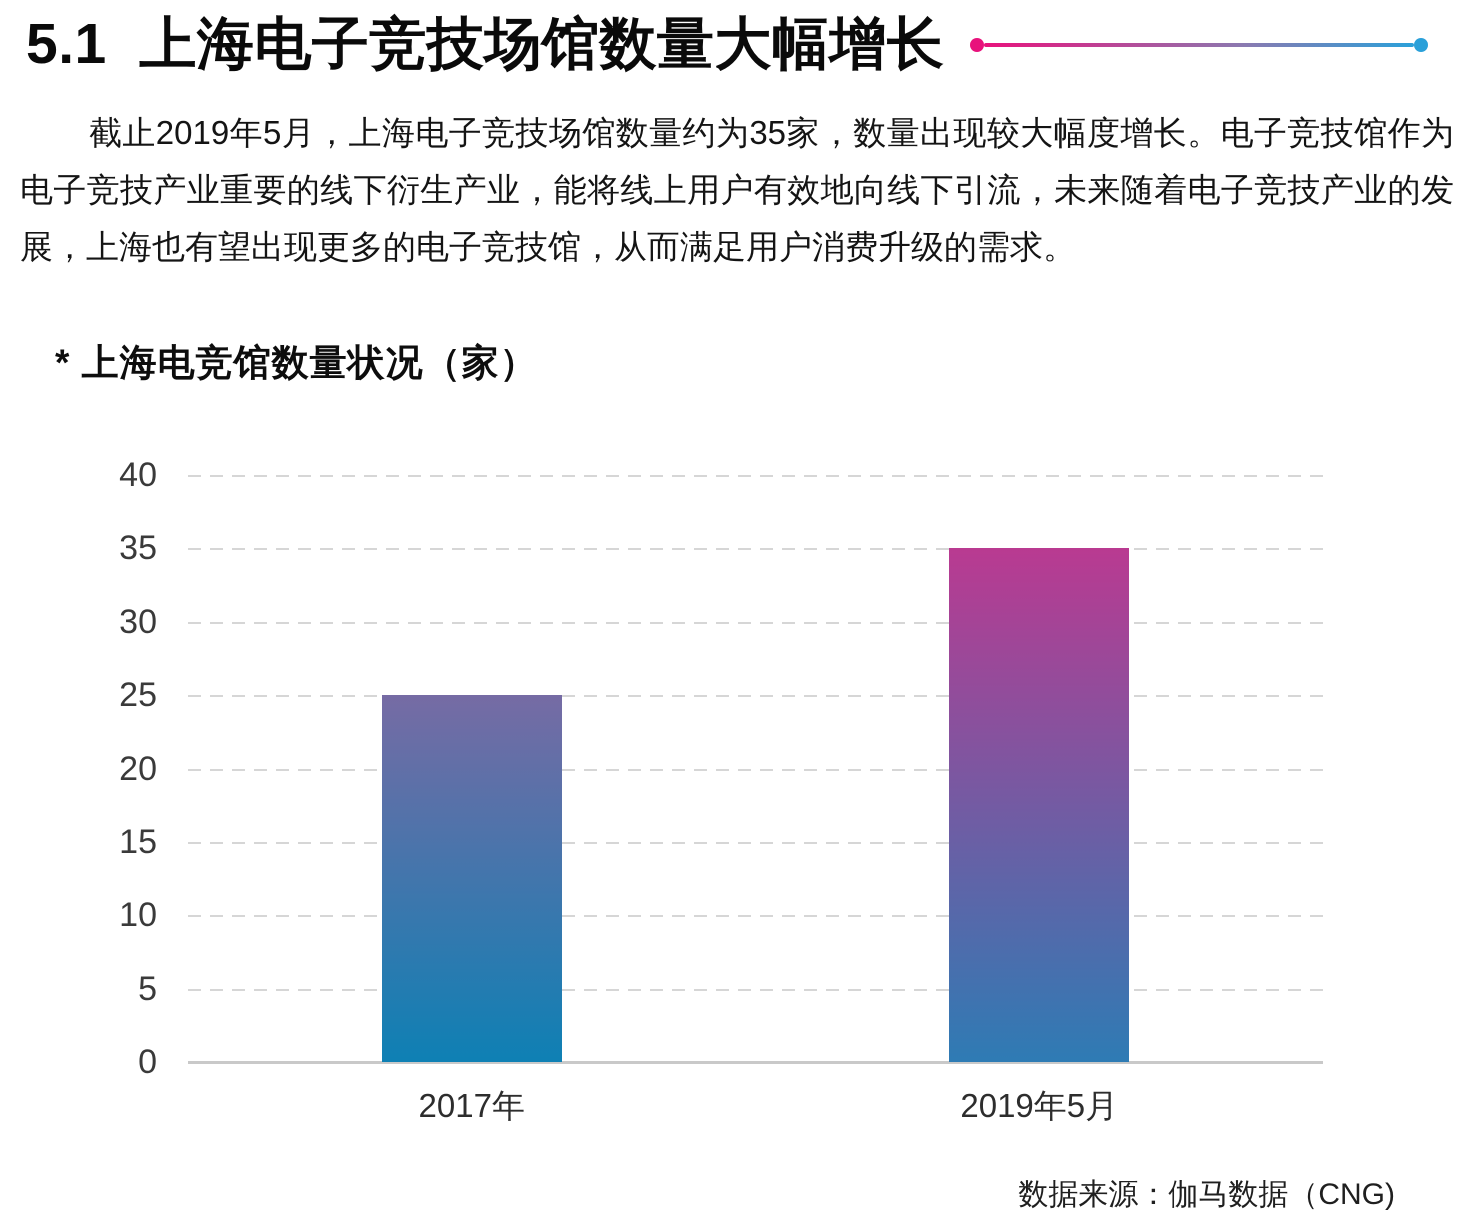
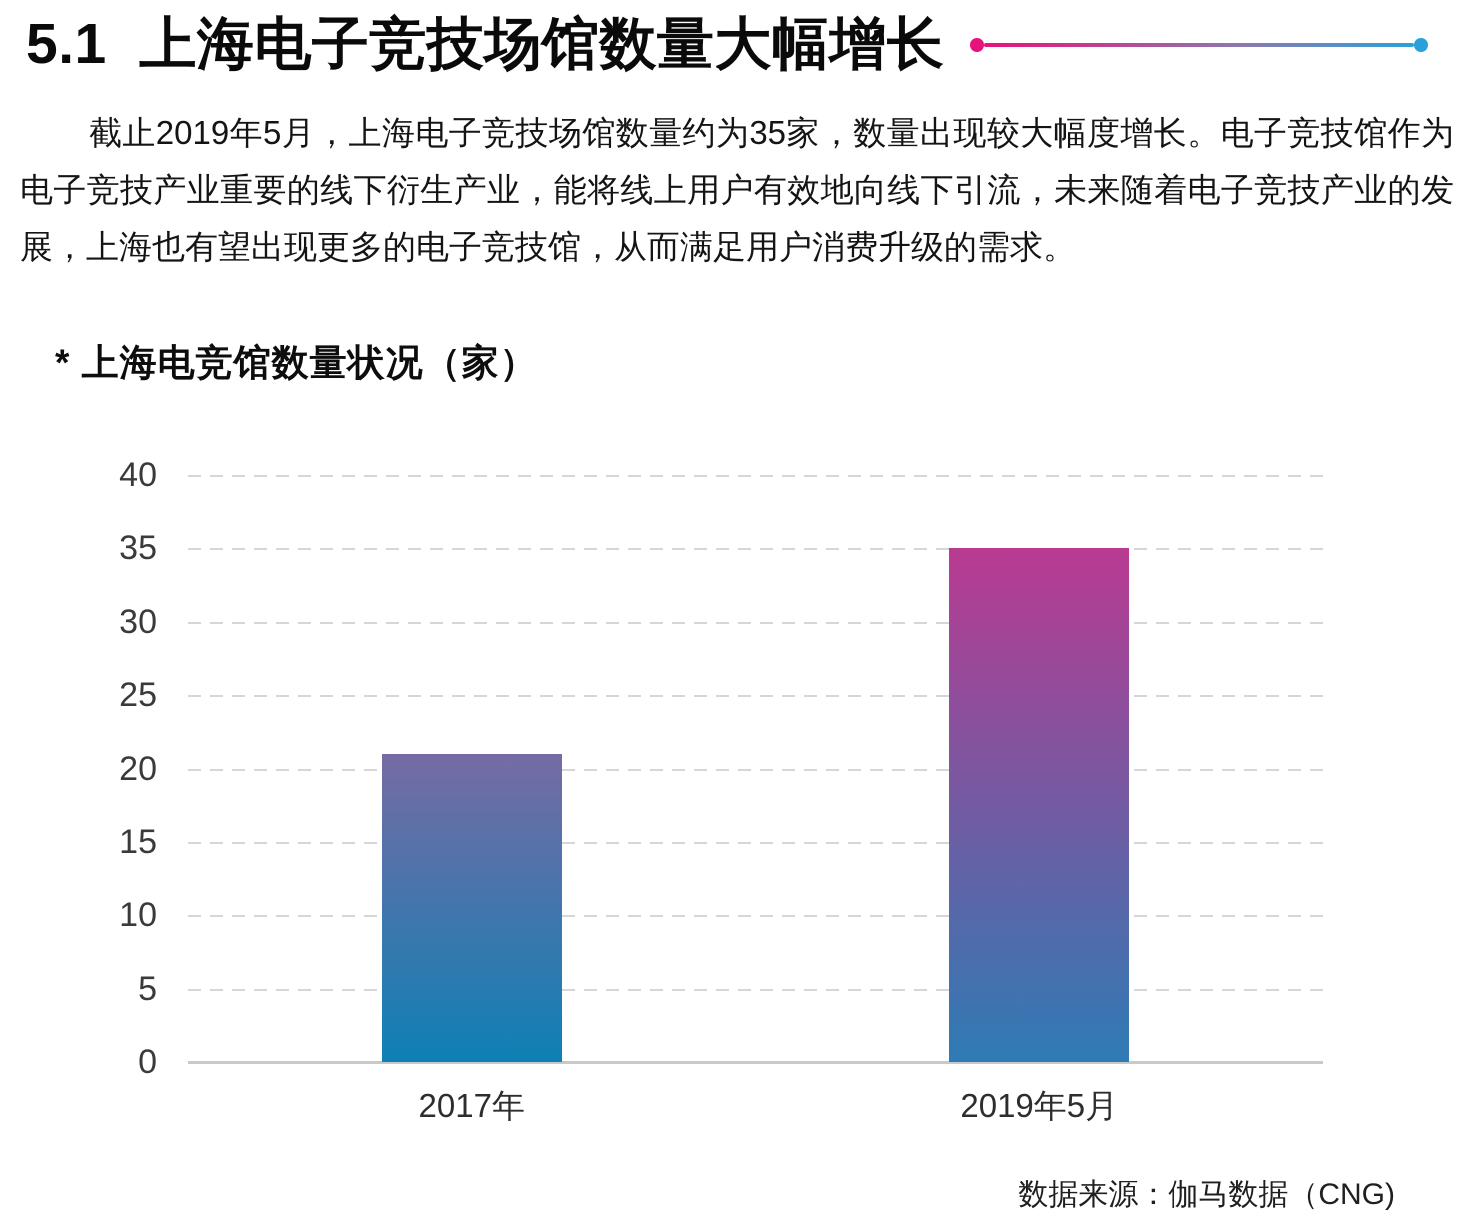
2017年: 25 -> 21
